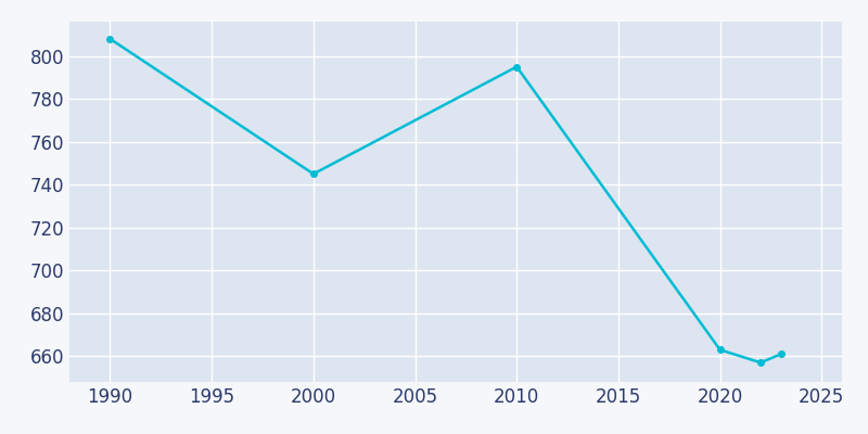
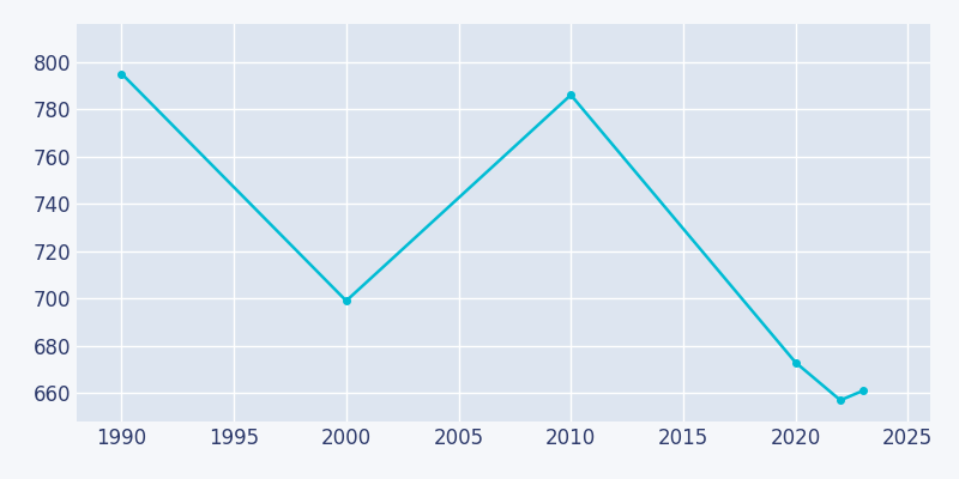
1990: 808 -> 795
2000: 745 -> 699
2010: 795 -> 786
2020: 663 -> 673
